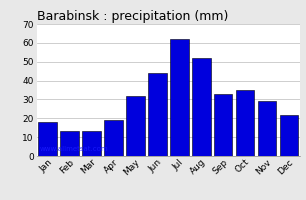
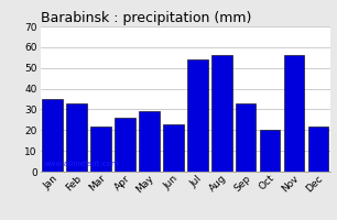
Jan: 18 -> 35
Feb: 13 -> 33
Mar: 13 -> 22
Apr: 19 -> 26
May: 32 -> 29
Jun: 44 -> 23
Jul: 62 -> 54
Aug: 52 -> 56
Oct: 35 -> 20
Nov: 29 -> 56
